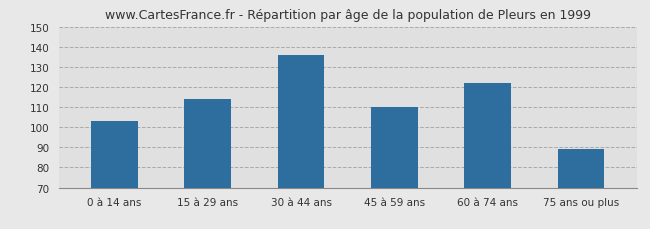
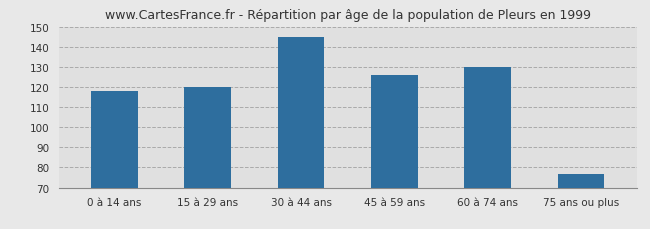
0 à 14 ans: 103 -> 118
15 à 29 ans: 114 -> 120
30 à 44 ans: 136 -> 145
45 à 59 ans: 110 -> 126
60 à 74 ans: 122 -> 130
75 ans ou plus: 89 -> 77
